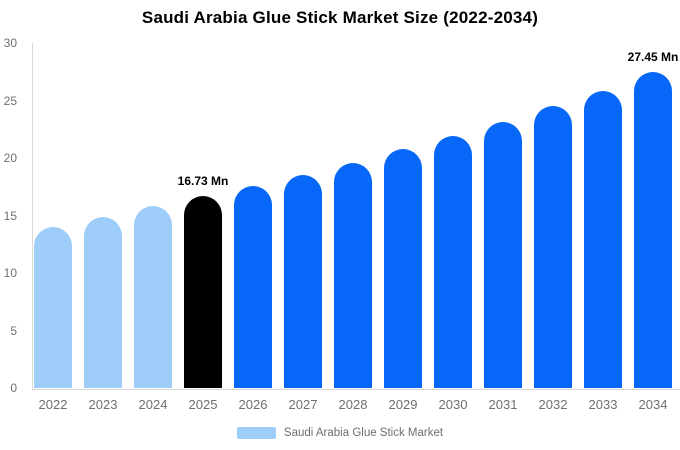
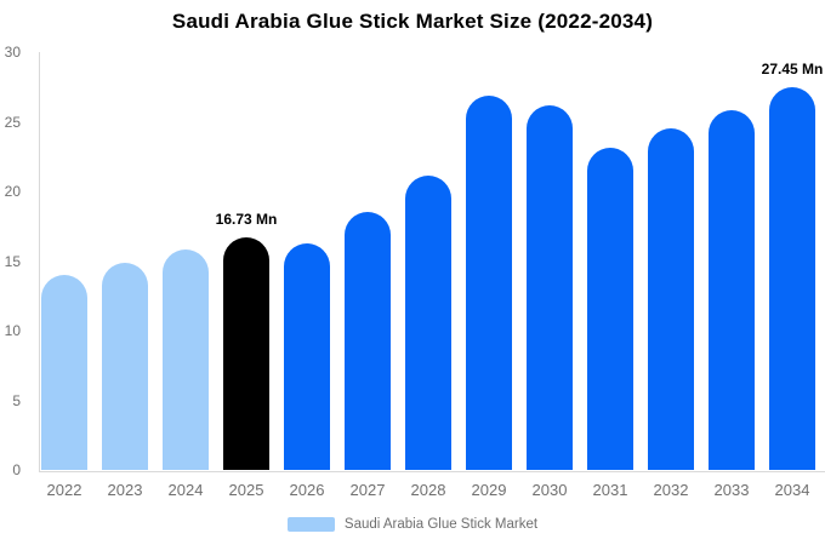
2026: 17.6 -> 16.3
2028: 19.6 -> 21.1
2029: 20.8 -> 26.9
2030: 21.9 -> 26.2
